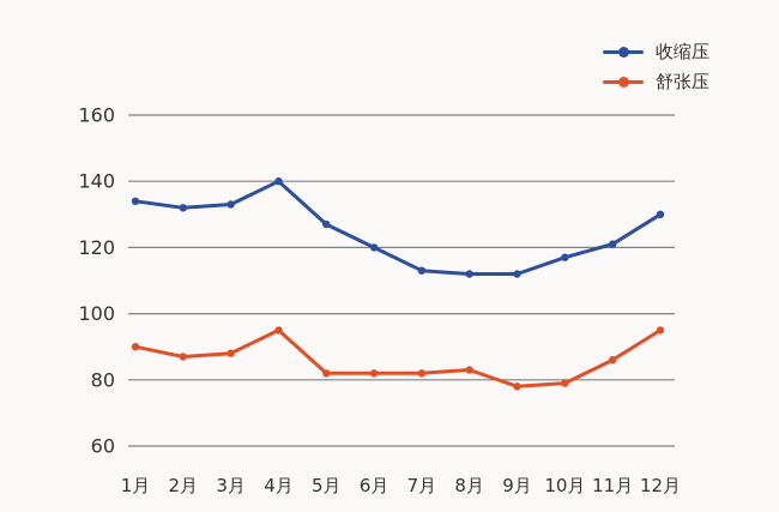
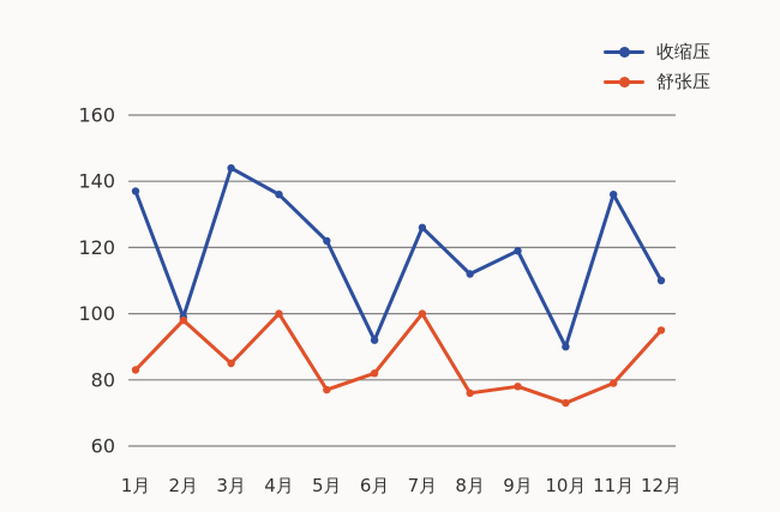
收缩压/1月: 134 -> 137
舒张压/1月: 90 -> 83
收缩压/2月: 132 -> 99
舒张压/2月: 87 -> 98
收缩压/3月: 133 -> 144
舒张压/3月: 88 -> 85
收缩压/4月: 140 -> 136
舒张压/4月: 95 -> 100
收缩压/5月: 127 -> 122
舒张压/5月: 82 -> 77
收缩压/6月: 120 -> 92
收缩压/7月: 113 -> 126
舒张压/7月: 82 -> 100
舒张压/8月: 83 -> 76
收缩压/9月: 112 -> 119
收缩压/10月: 117 -> 90
舒张压/10月: 79 -> 73
收缩压/11月: 121 -> 136
舒张压/11月: 86 -> 79
收缩压/12月: 130 -> 110
